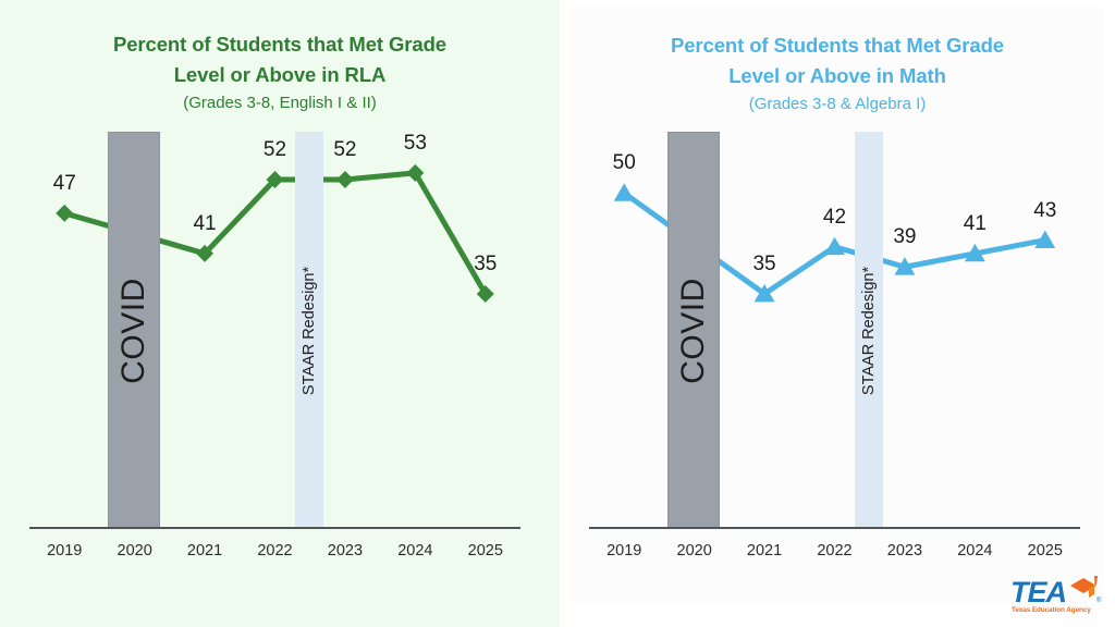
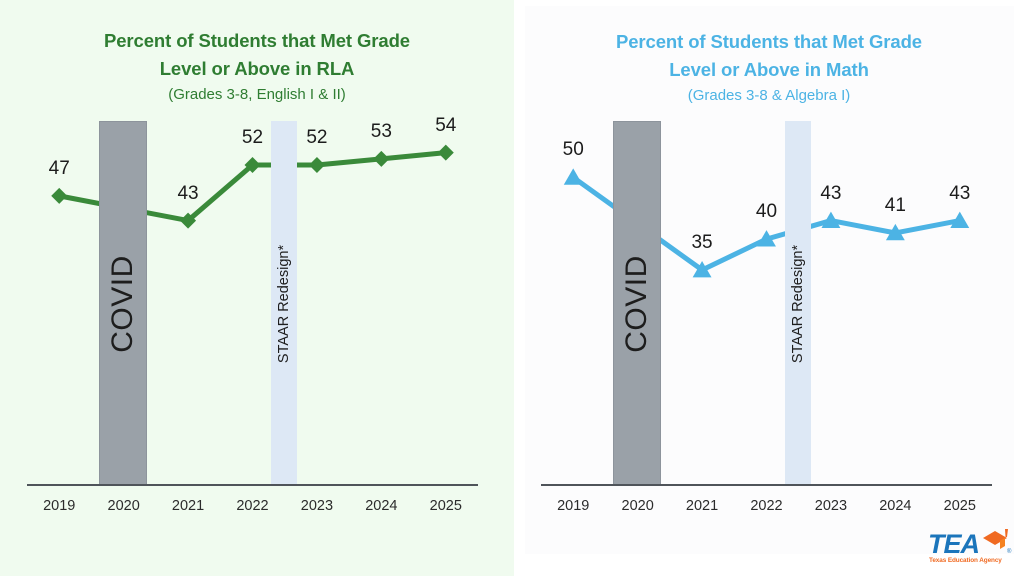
Percent of Students that Met Grade Level or Above in RLA/2021: 41 -> 43
Percent of Students that Met Grade Level or Above in RLA/2025: 35 -> 54
Percent of Students that Met Grade Level or Above in Math/2022: 42 -> 40
Percent of Students that Met Grade Level or Above in Math/2023: 39 -> 43
